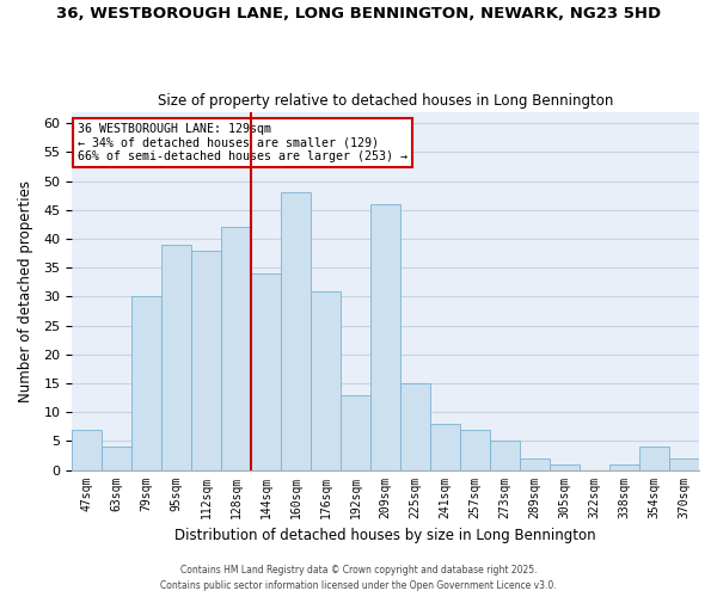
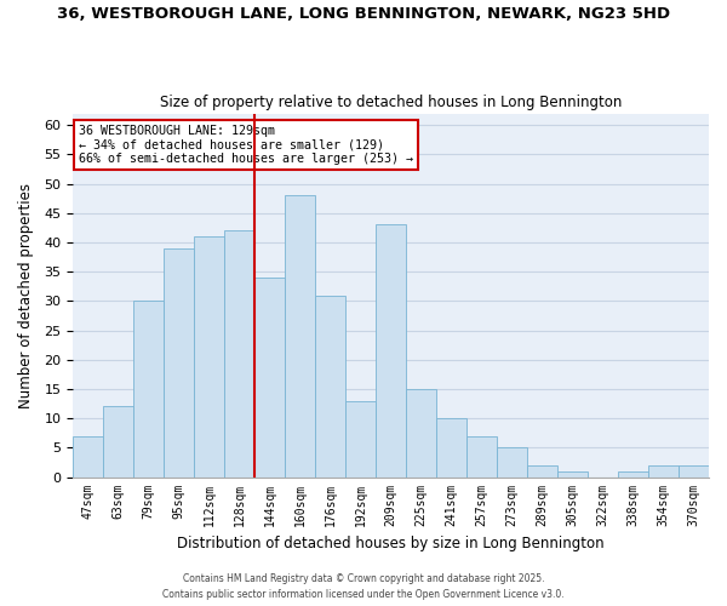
63sqm: 4 -> 12
112sqm: 38 -> 41
209sqm: 46 -> 43
241sqm: 8 -> 10
354sqm: 4 -> 2
